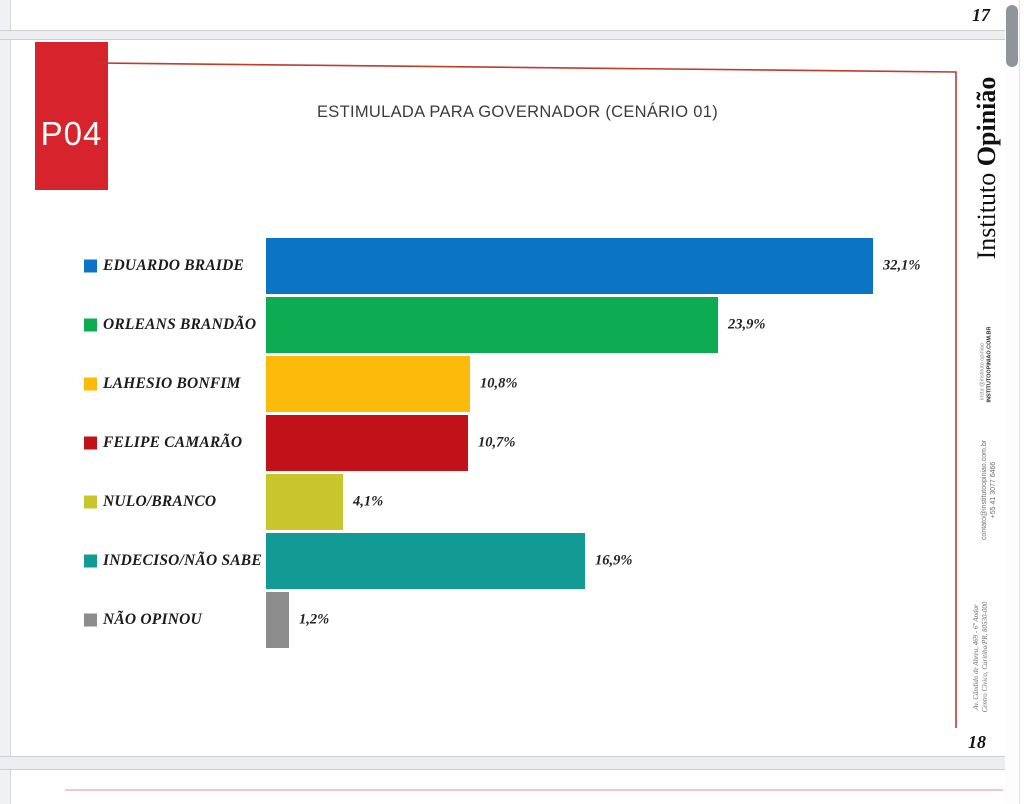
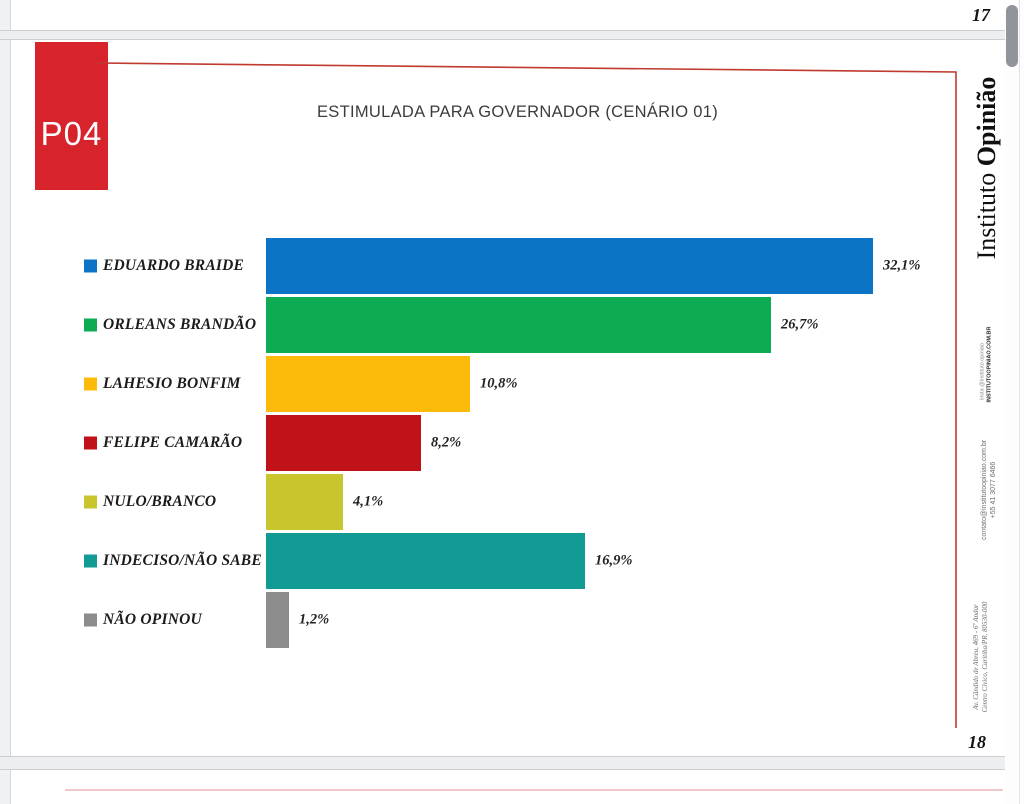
ORLEANS BRANDÃO: 23,9% -> 26,7%
FELIPE CAMARÃO: 10,7% -> 8,2%
